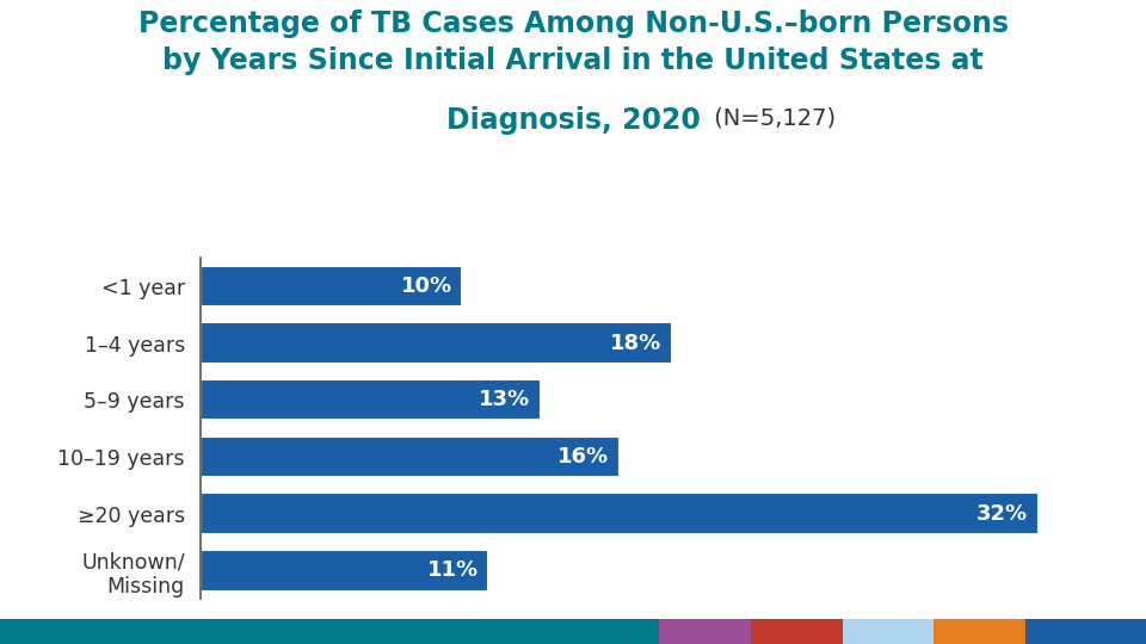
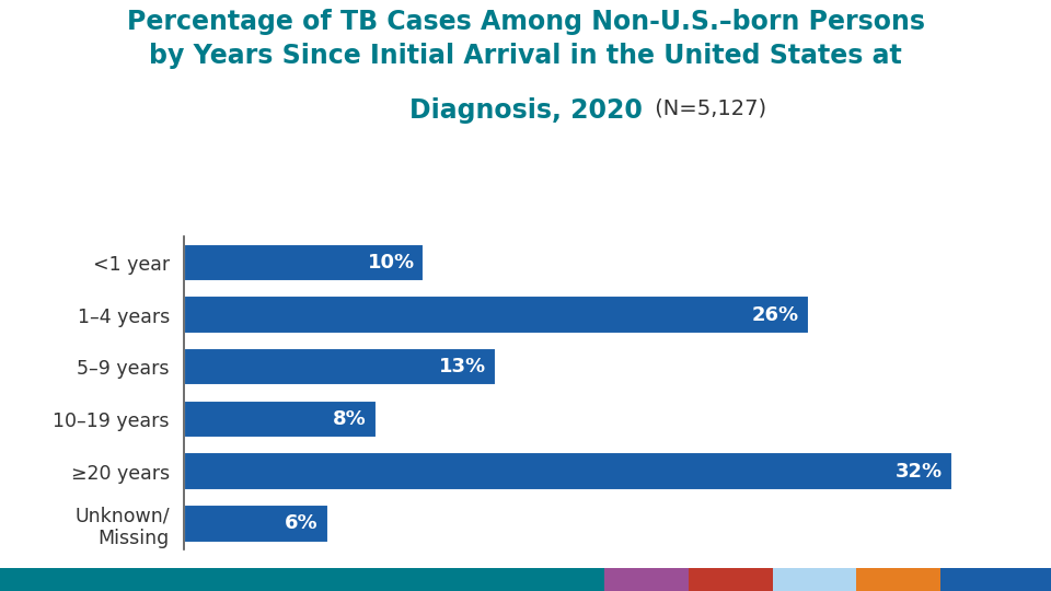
1–4 years: 18% -> 26%
10–19 years: 16% -> 8%
Unknown/ Missing: 11% -> 6%
